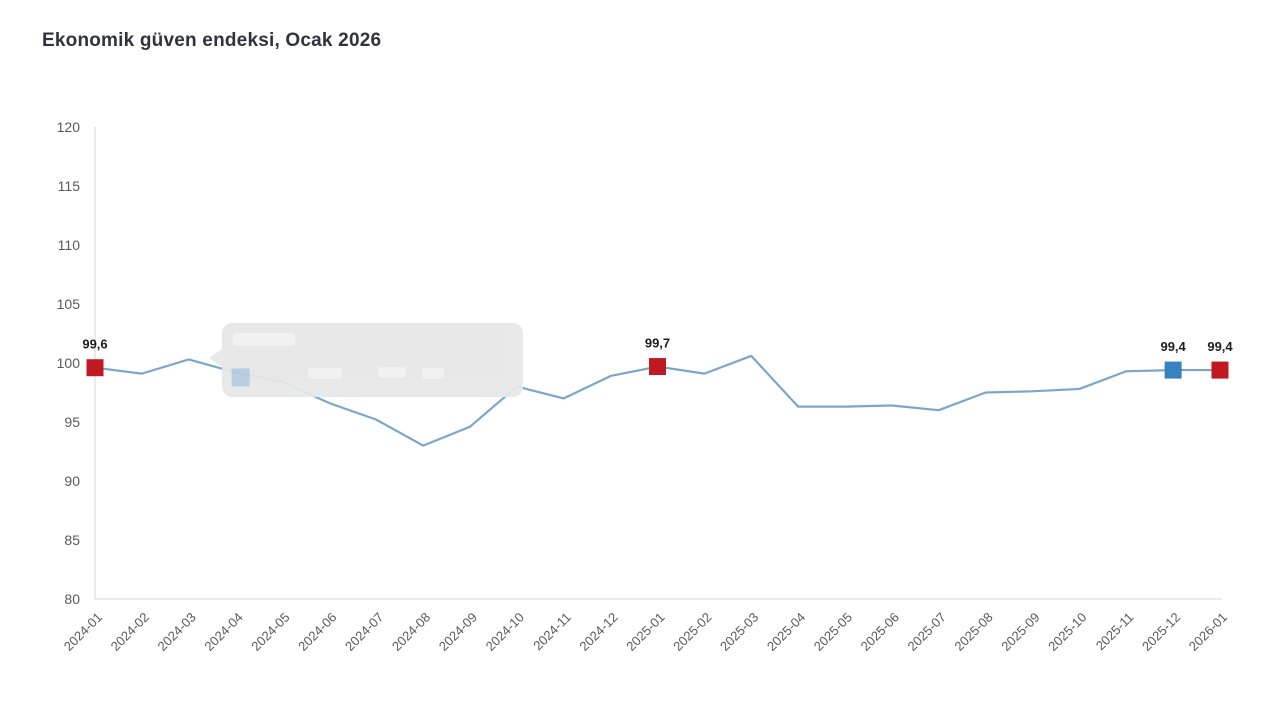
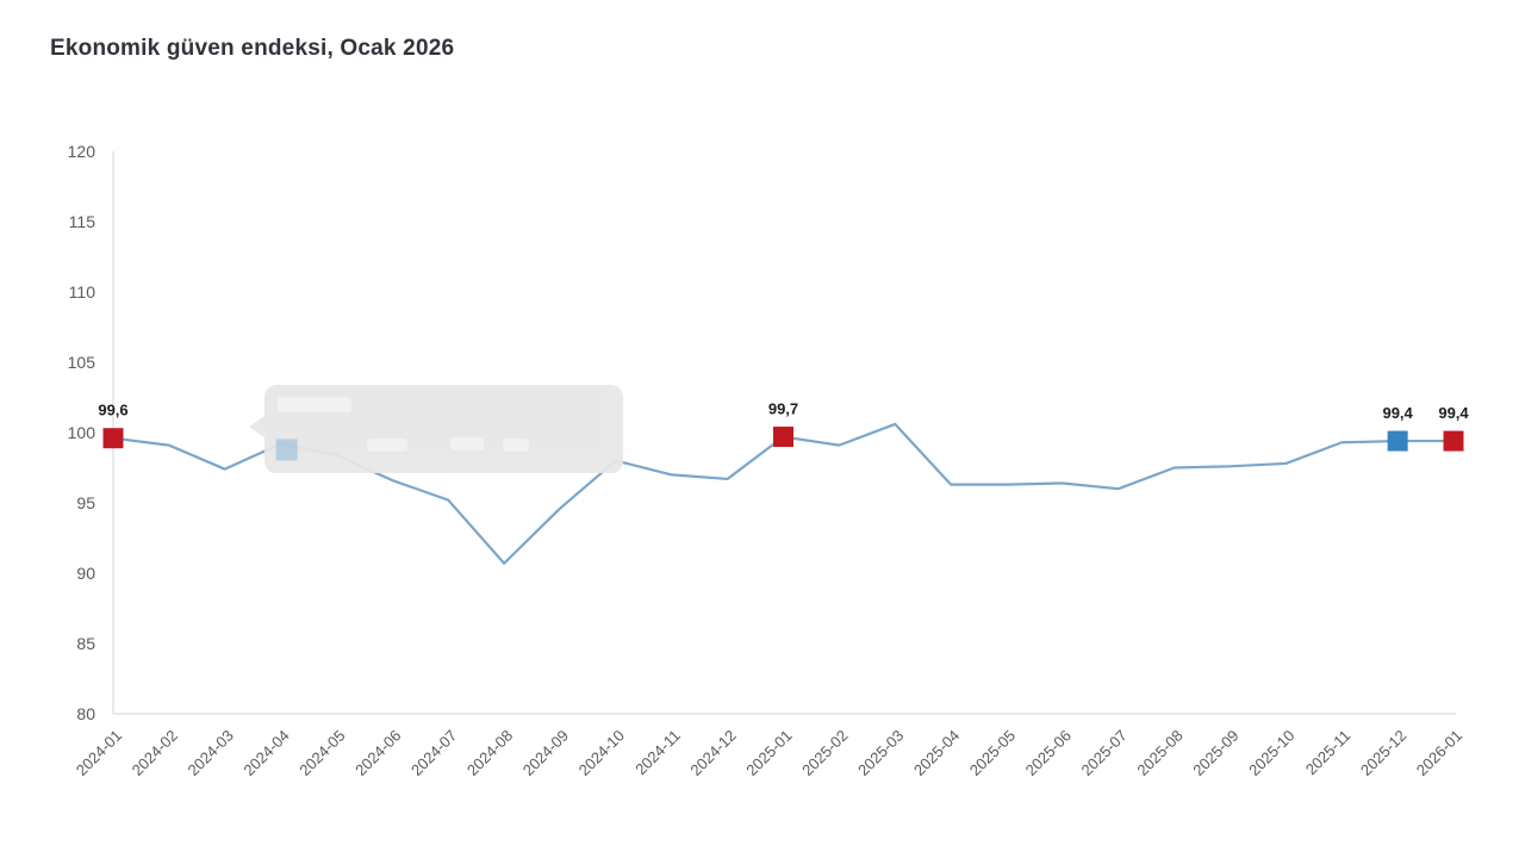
2024-03: 100.3 -> 97.4
2024-08: 93.0 -> 90.7
2024-12: 98.9 -> 96.7
